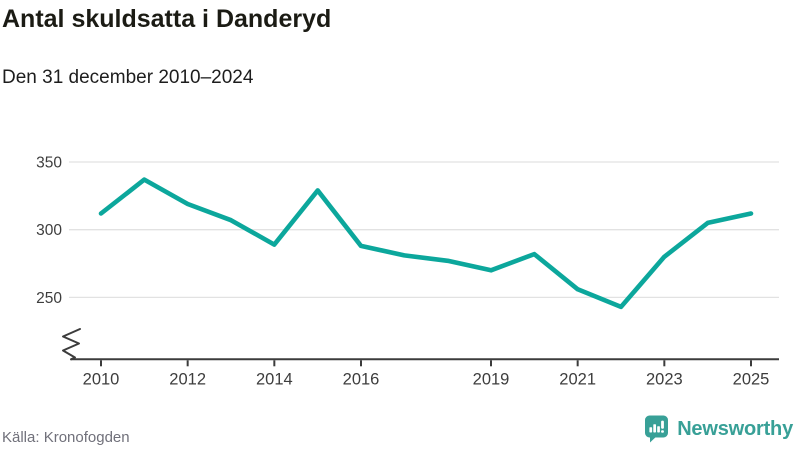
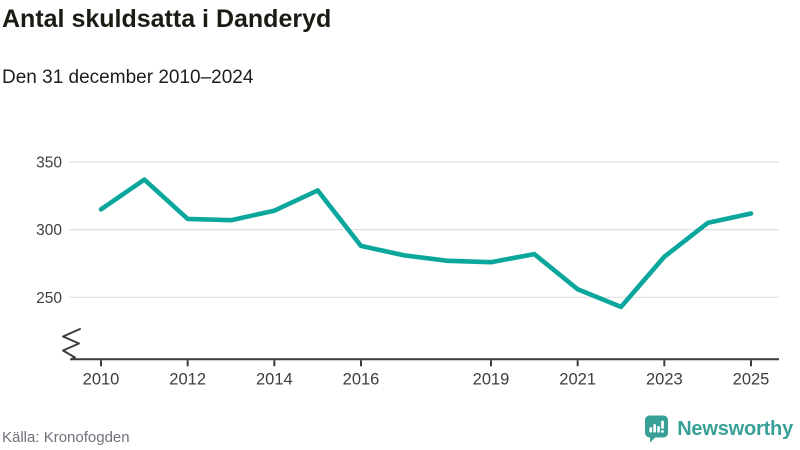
2010: 312 -> 315
2012: 319 -> 308
2014: 289 -> 314
2019: 270 -> 276
